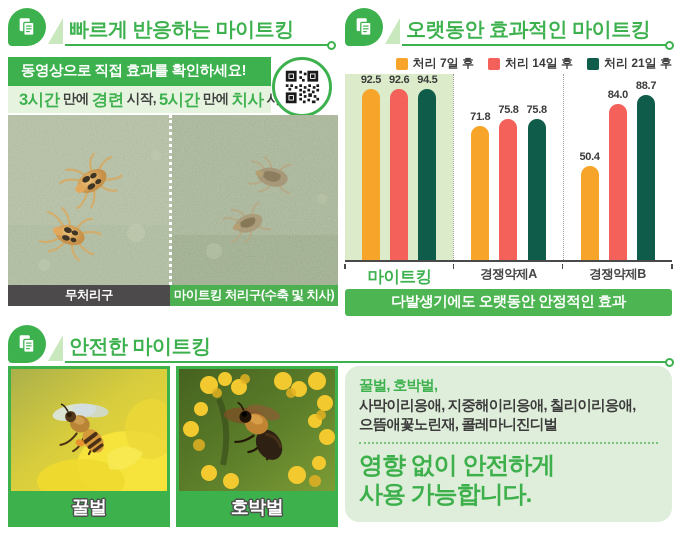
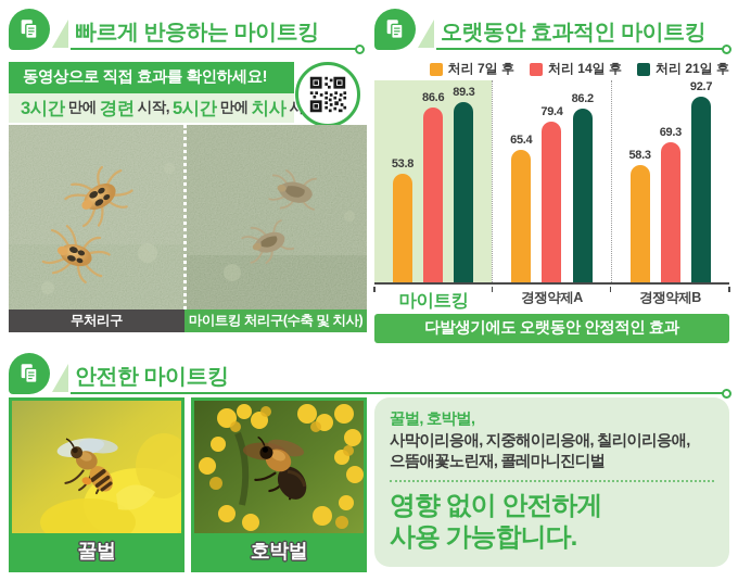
처리 7일 후/마이트킹: 92.5 -> 53.8
처리 14일 후/마이트킹: 92.6 -> 86.6
처리 21일 후/마이트킹: 94.5 -> 89.3
처리 7일 후/경쟁약제A: 71.8 -> 65.4
처리 14일 후/경쟁약제A: 75.8 -> 79.4
처리 21일 후/경쟁약제A: 75.8 -> 86.2
처리 7일 후/경쟁약제B: 50.4 -> 58.3
처리 14일 후/경쟁약제B: 84.0 -> 69.3
처리 21일 후/경쟁약제B: 88.7 -> 92.7
